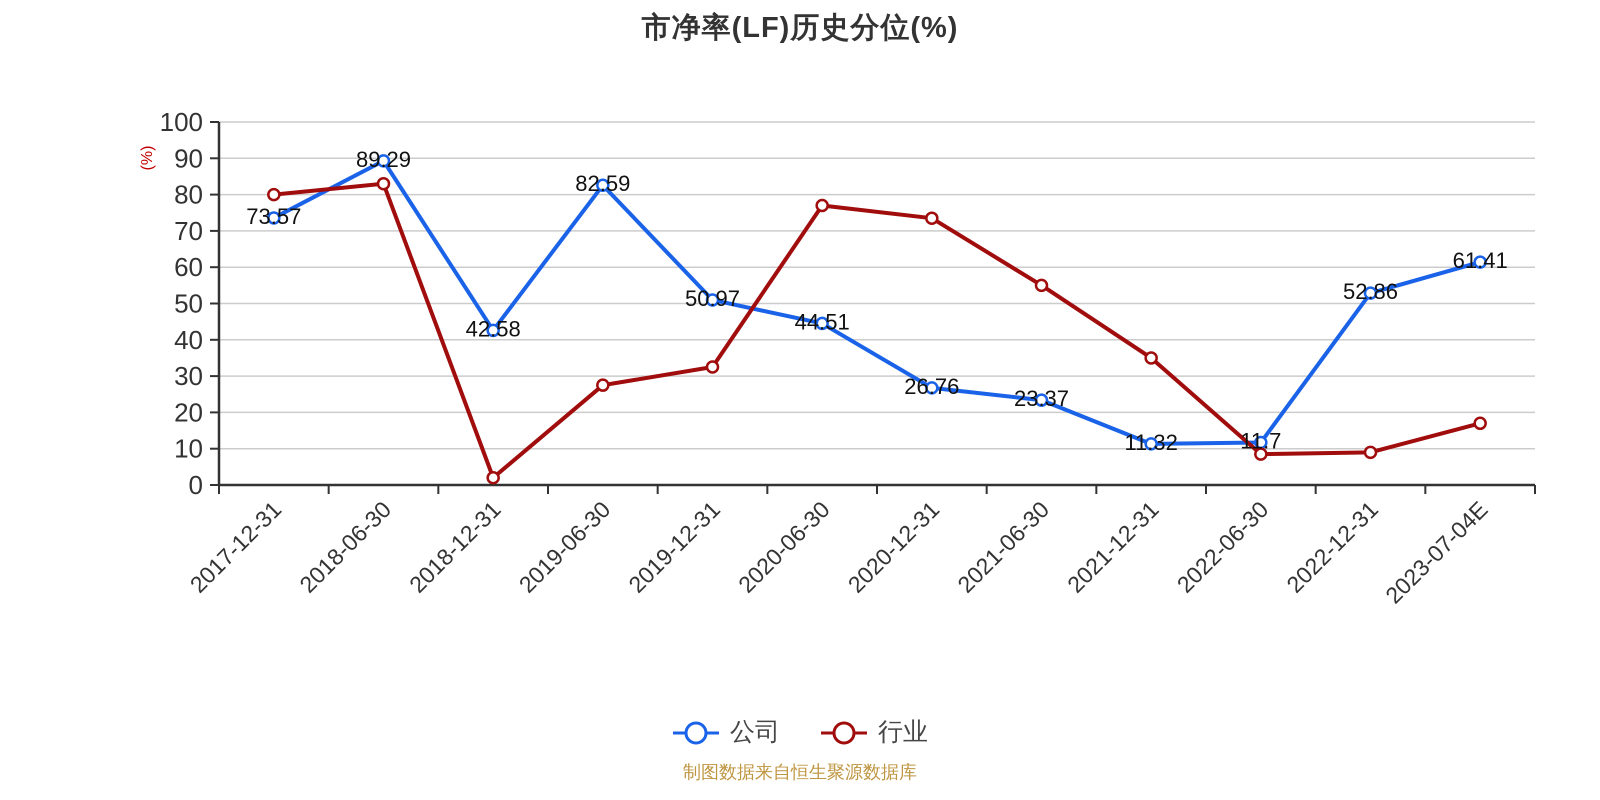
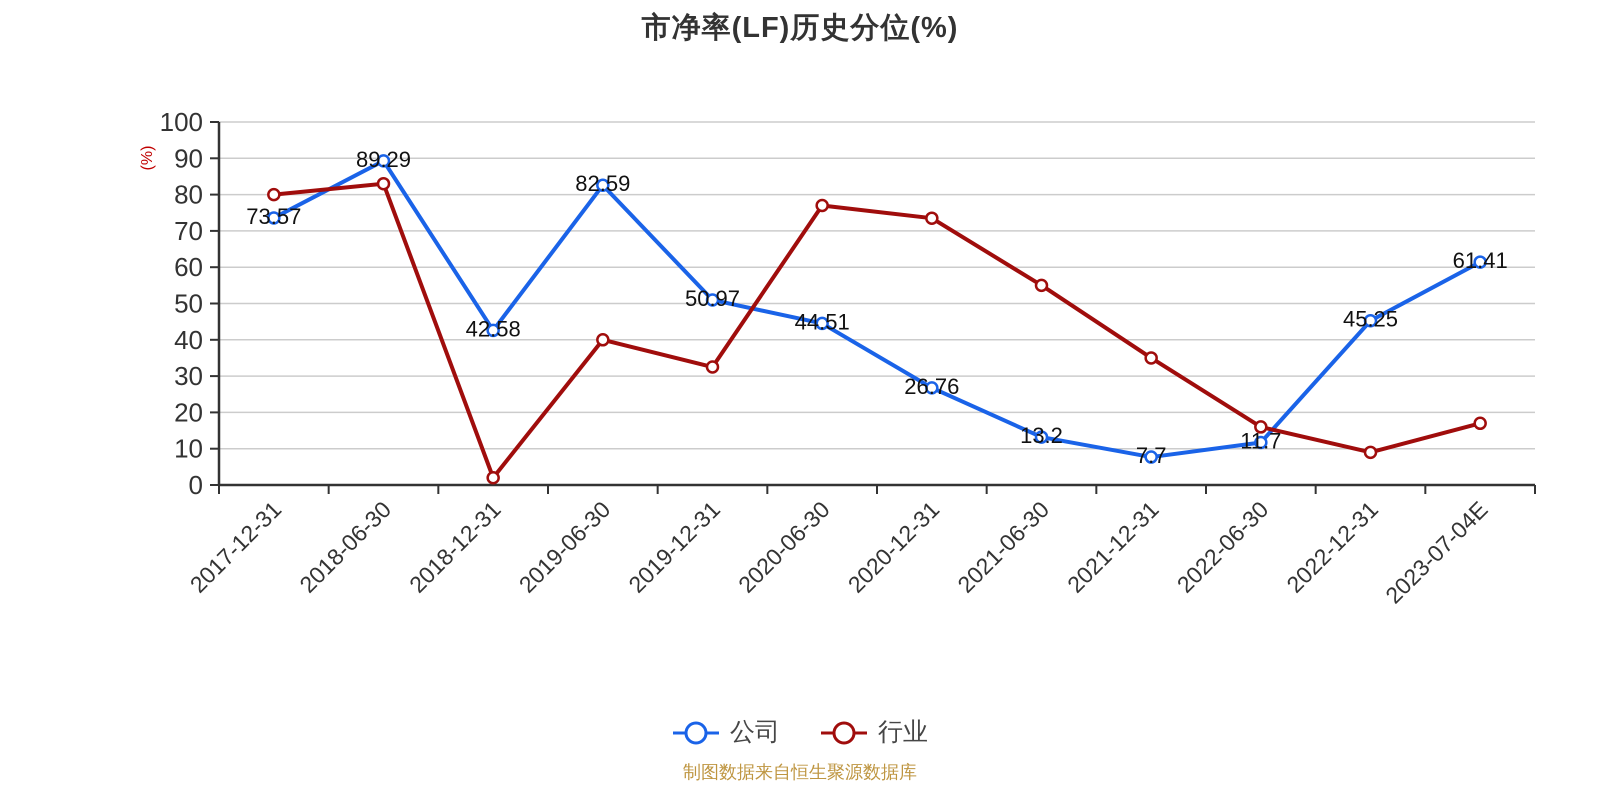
行业/2019-06-30: 28 -> 40
公司/2021-06-30: 23.37 -> 13.2
公司/2021-12-31: 11.32 -> 7.7
行业/2022-06-30: 8 -> 16
公司/2022-12-31: 52.86 -> 45.25
